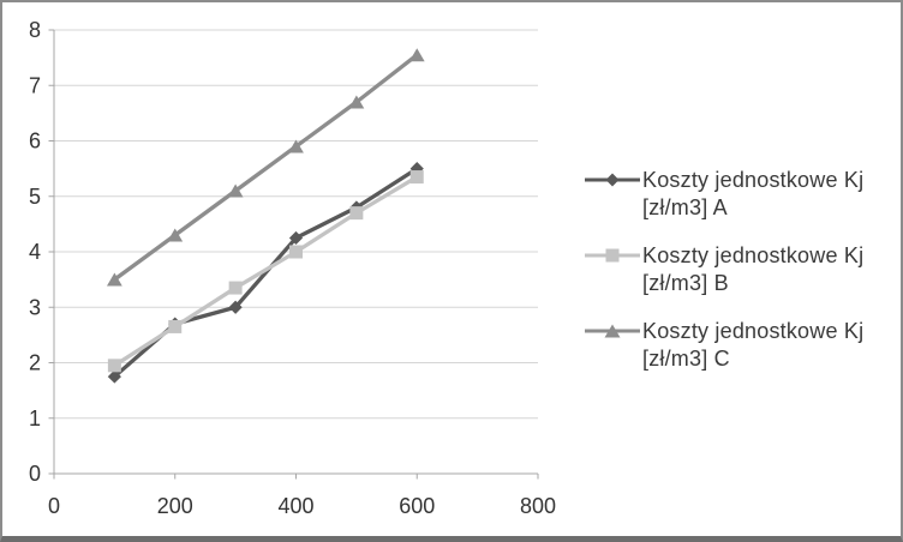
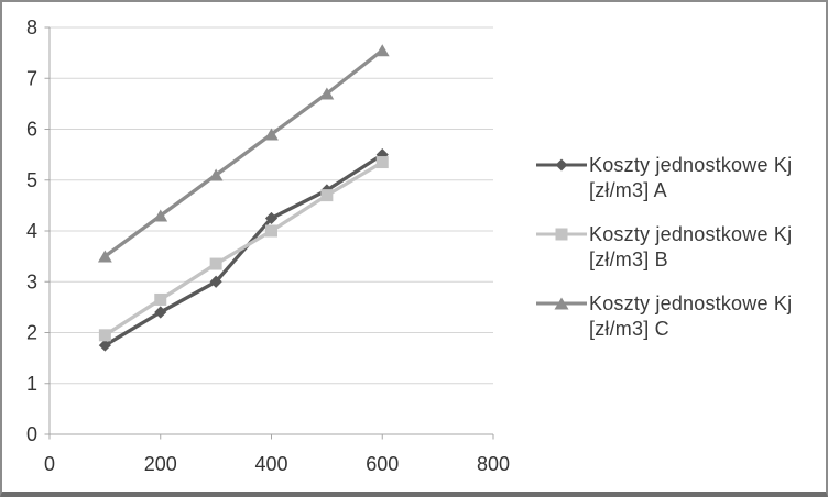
Koszty jednostkowe Kj [zł/m3] A/200: 2.7 -> 2.4
